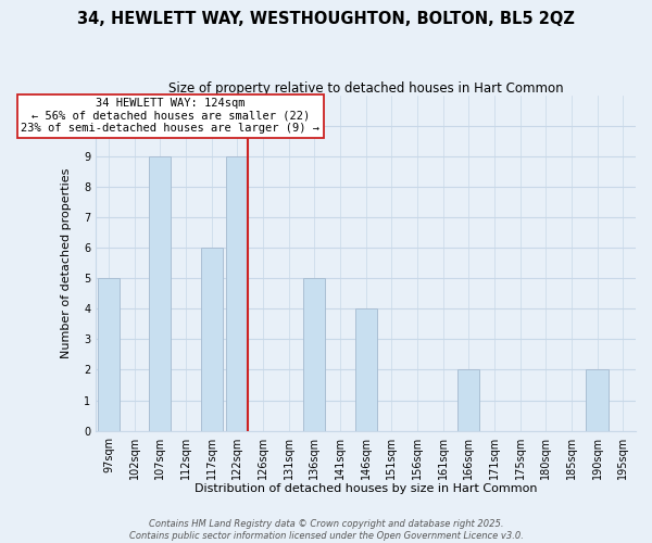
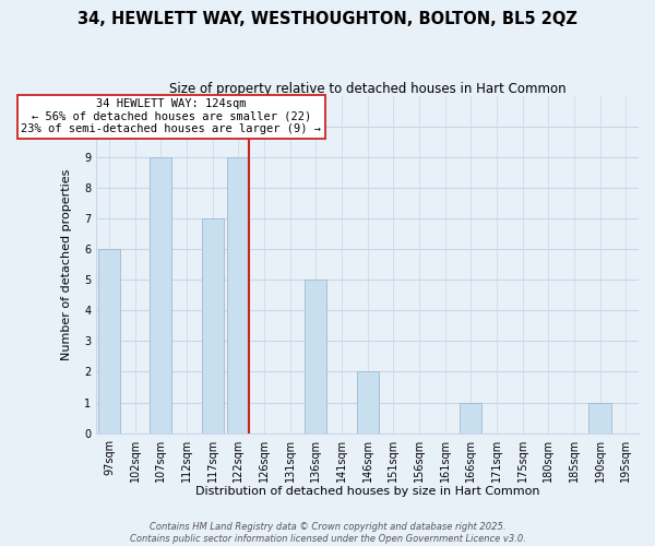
97sqm: 5 -> 6
117sqm: 6 -> 7
146sqm: 4 -> 2
166sqm: 2 -> 1
190sqm: 2 -> 1
